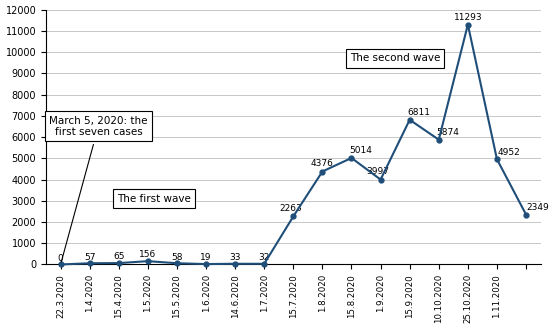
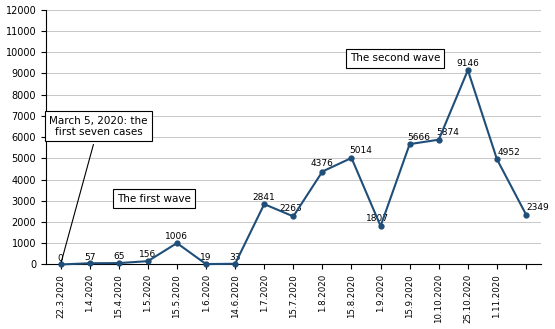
15.5.2020: 58 -> 1006
1.7.2020: 32 -> 2841
1.9.2020: 3997 -> 1807
15.9.2020: 6811 -> 5666
25.10.2020: 11293 -> 9146
